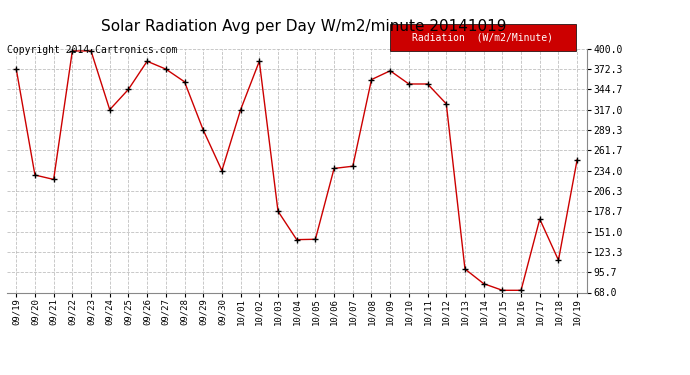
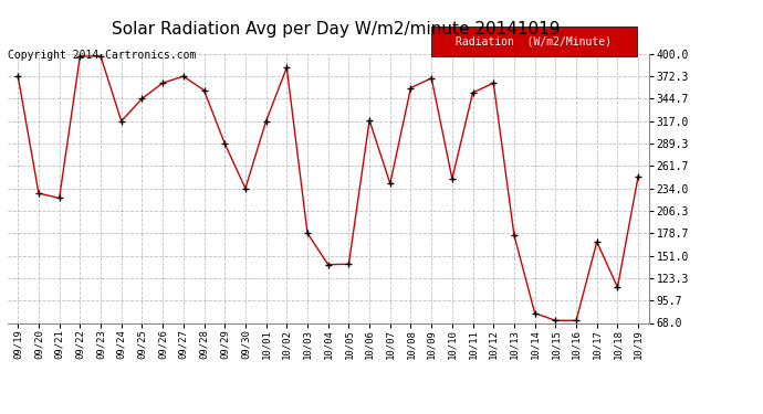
09/26: 383 -> 364
10/06: 237 -> 318
10/10: 352 -> 246
10/12: 325 -> 364
10/13: 100 -> 176
